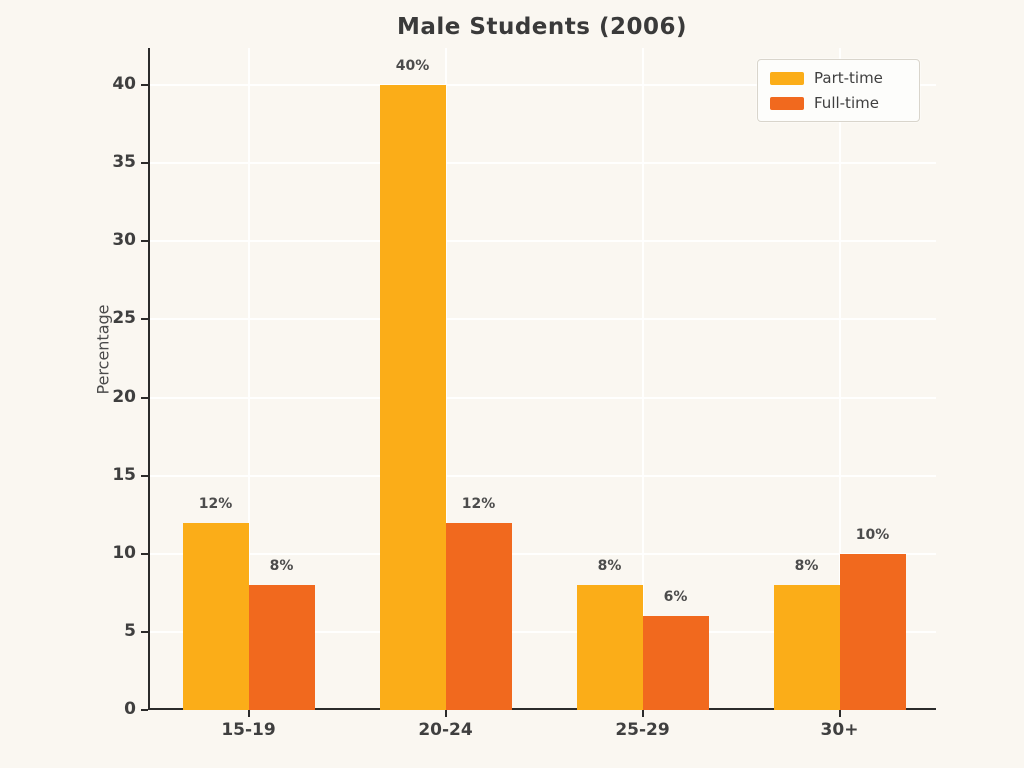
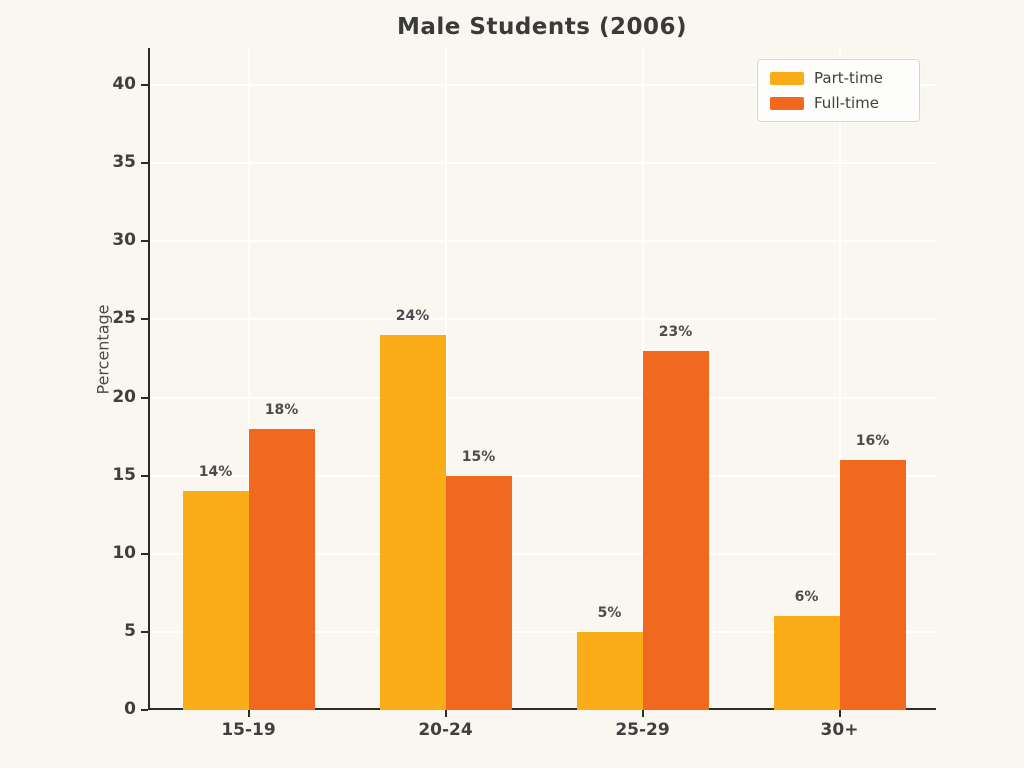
Part-time/15-19: 12% -> 14%
Full-time/15-19: 8% -> 18%
Part-time/20-24: 40% -> 24%
Full-time/20-24: 12% -> 15%
Part-time/25-29: 8% -> 5%
Full-time/25-29: 6% -> 23%
Part-time/30+: 8% -> 6%
Full-time/30+: 10% -> 16%
